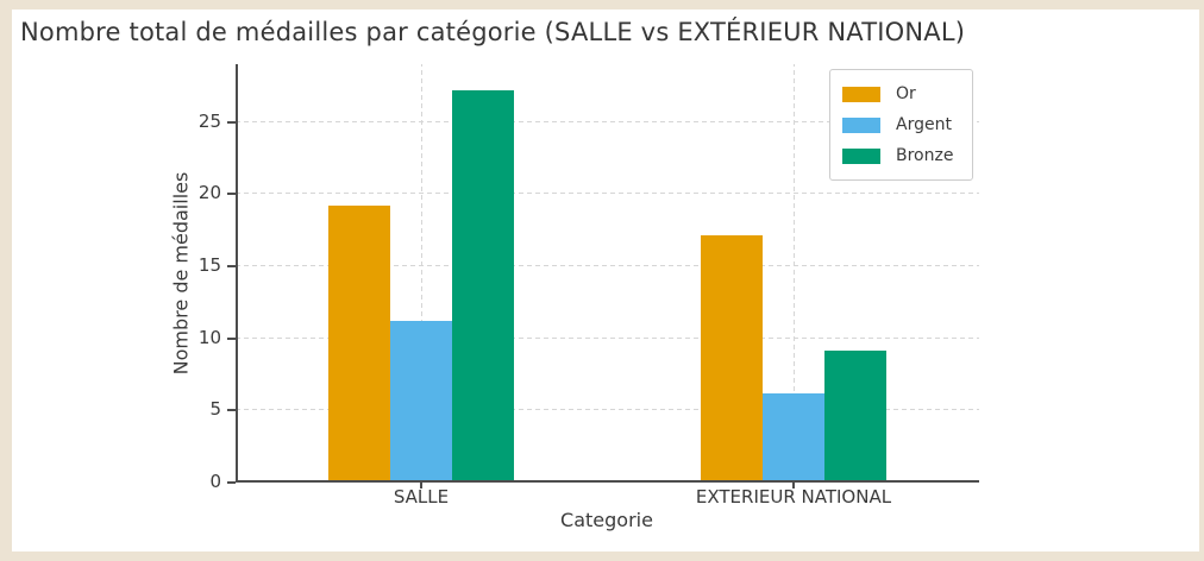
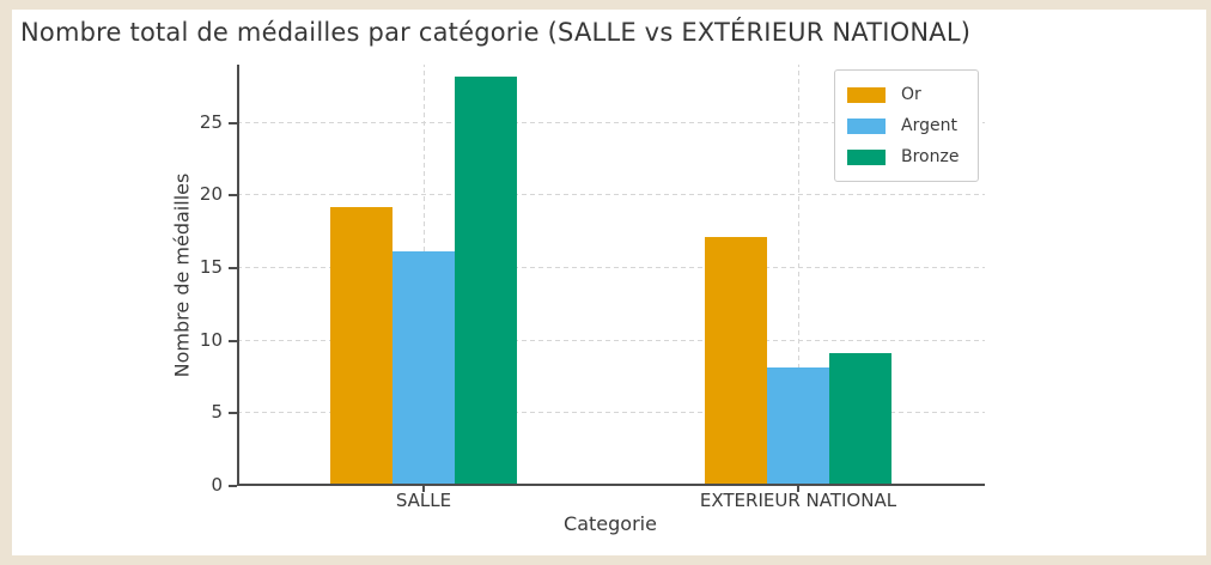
Argent/SALLE: 11 -> 16
Bronze/SALLE: 27 -> 28
Argent/EXTERIEUR NATIONAL: 6 -> 8
